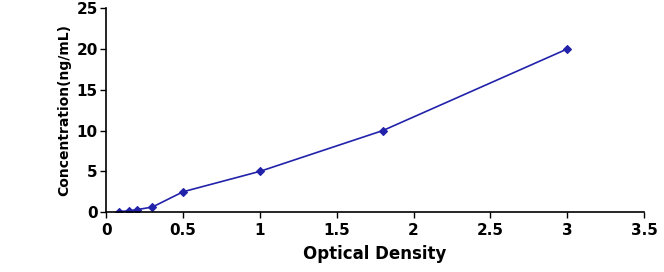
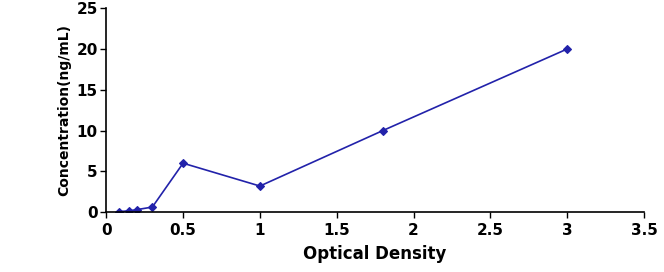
0.5: 2.5 -> 6.0
1: 5.0 -> 3.2
